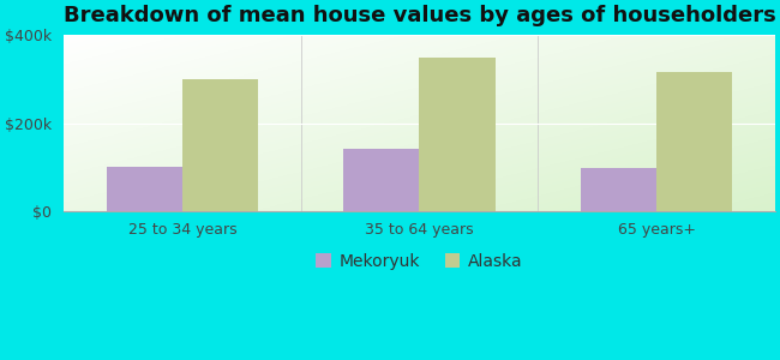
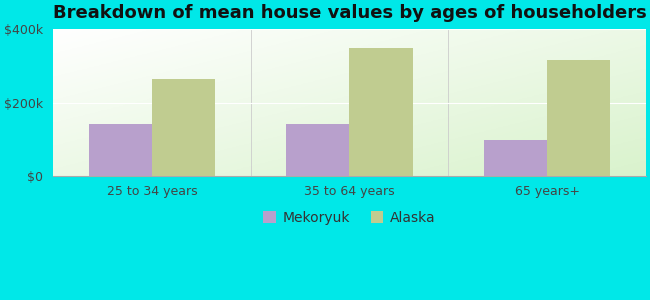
Mekoryuk/25 to 34 years: $100k -> $140k
Alaska/25 to 34 years: $300k -> $265k
